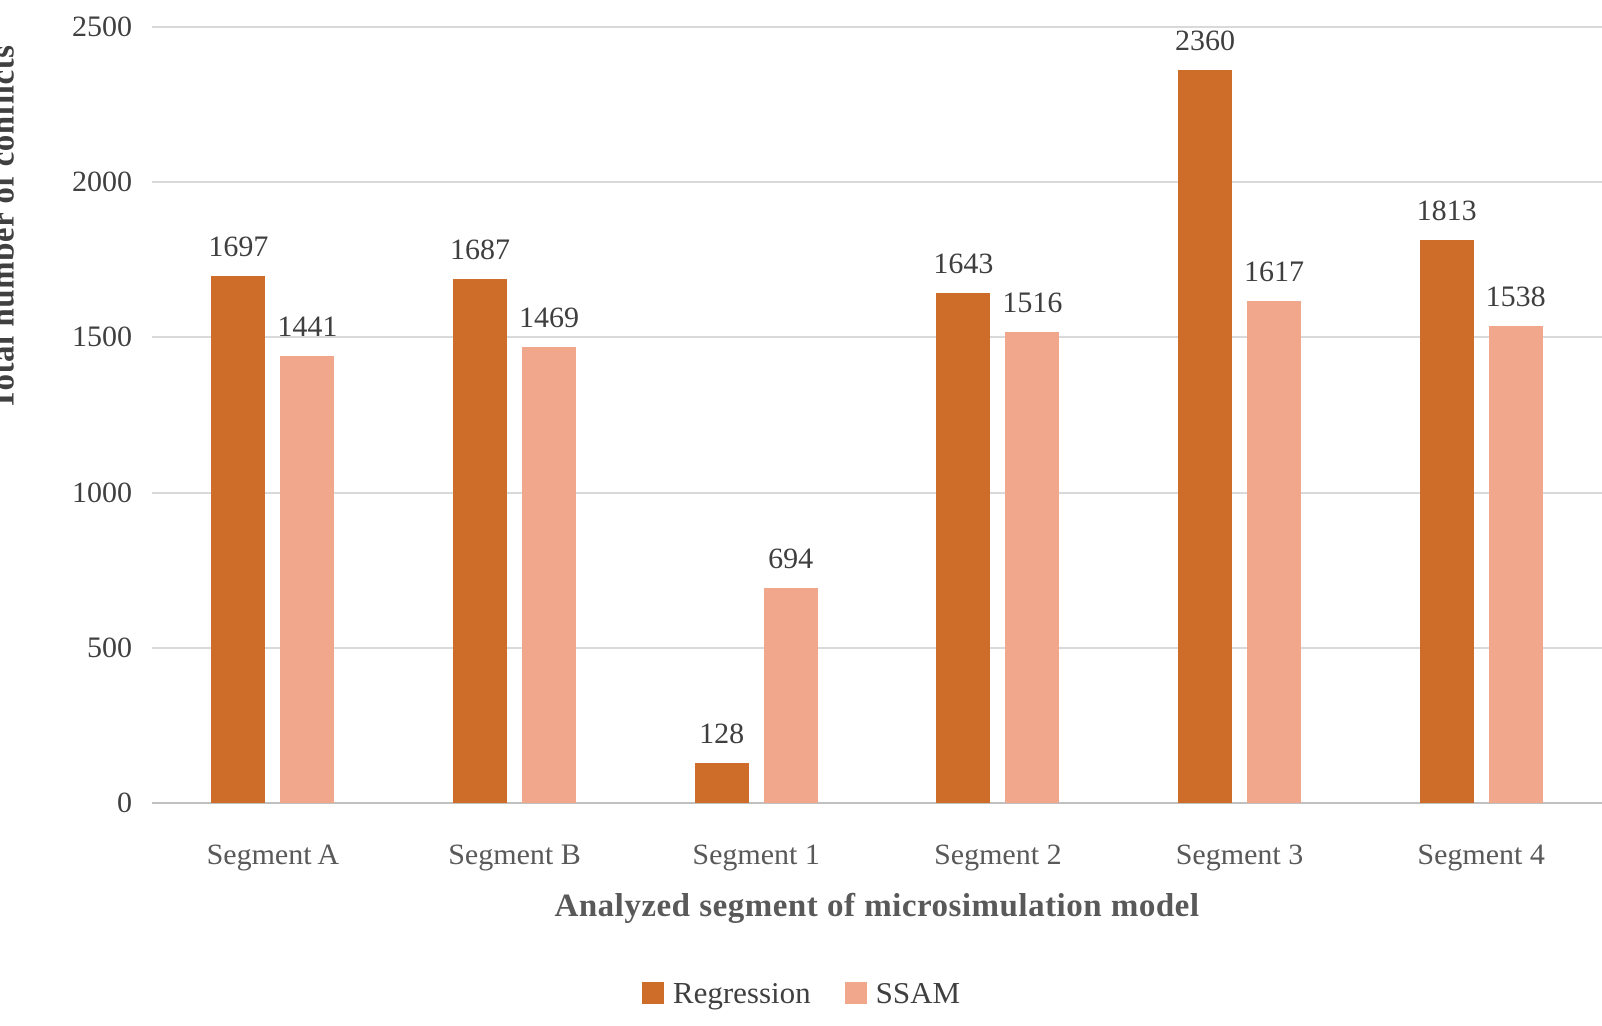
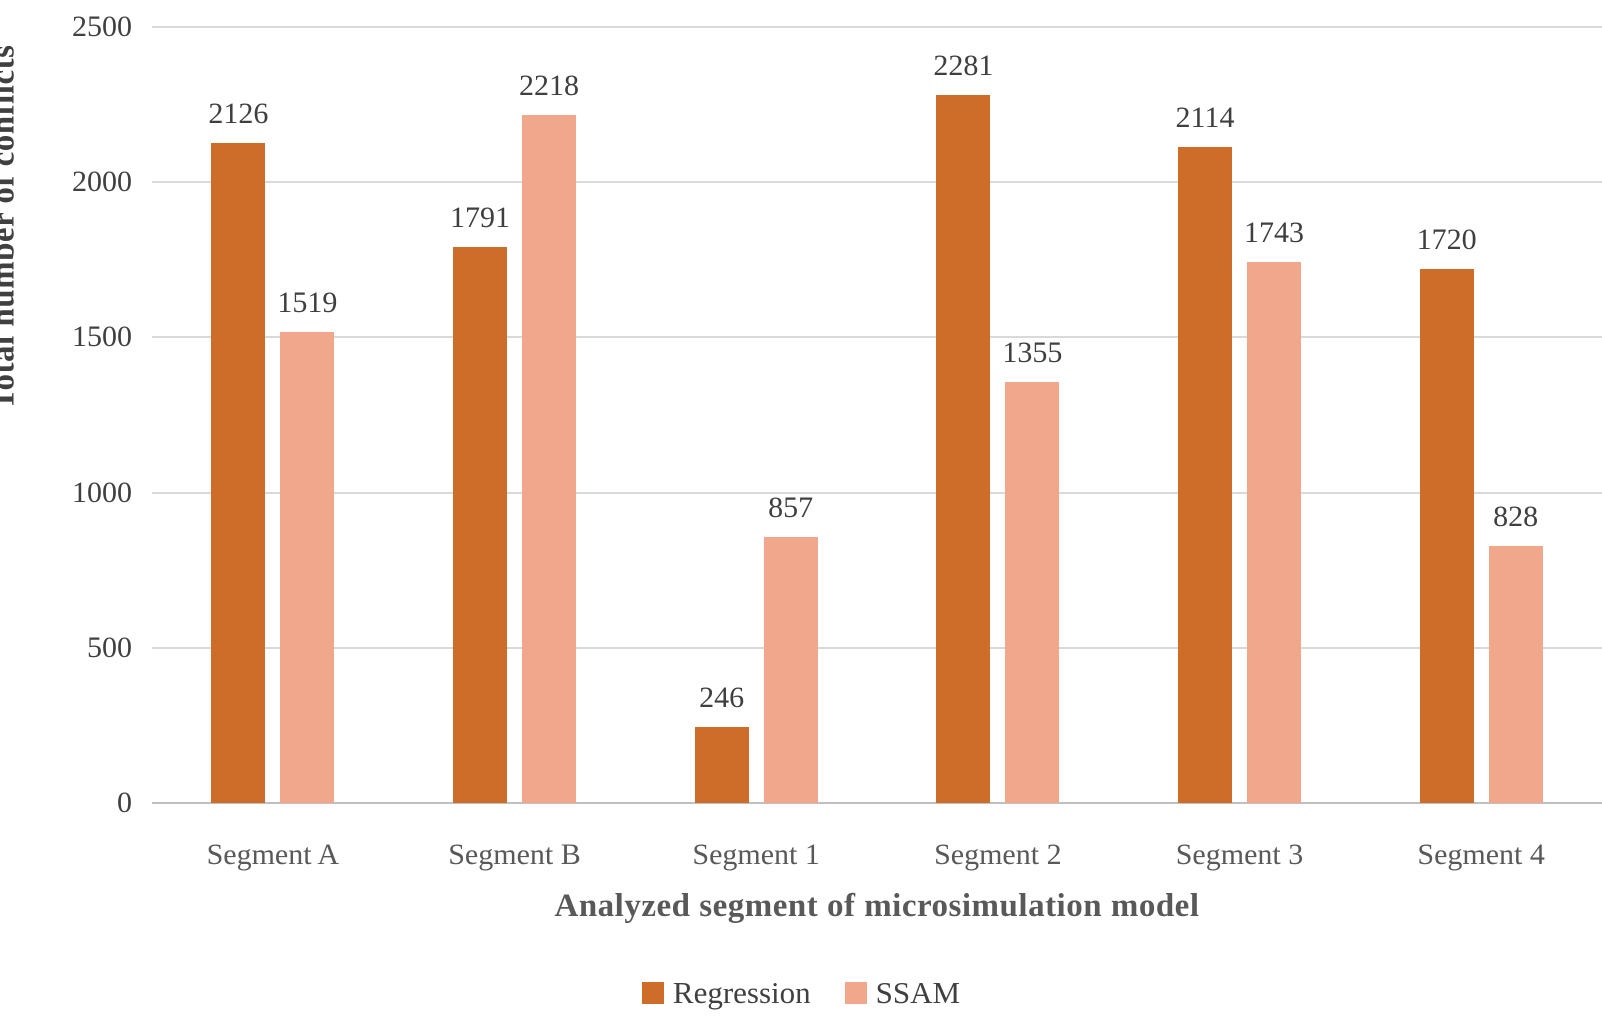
Regression/Segment A: 1697 -> 2126
SSAM/Segment A: 1441 -> 1519
Regression/Segment B: 1687 -> 1791
SSAM/Segment B: 1469 -> 2218
Regression/Segment 1: 128 -> 246
SSAM/Segment 1: 694 -> 857
Regression/Segment 2: 1643 -> 2281
SSAM/Segment 2: 1516 -> 1355
Regression/Segment 3: 2360 -> 2114
SSAM/Segment 3: 1617 -> 1743
Regression/Segment 4: 1813 -> 1720
SSAM/Segment 4: 1538 -> 828
